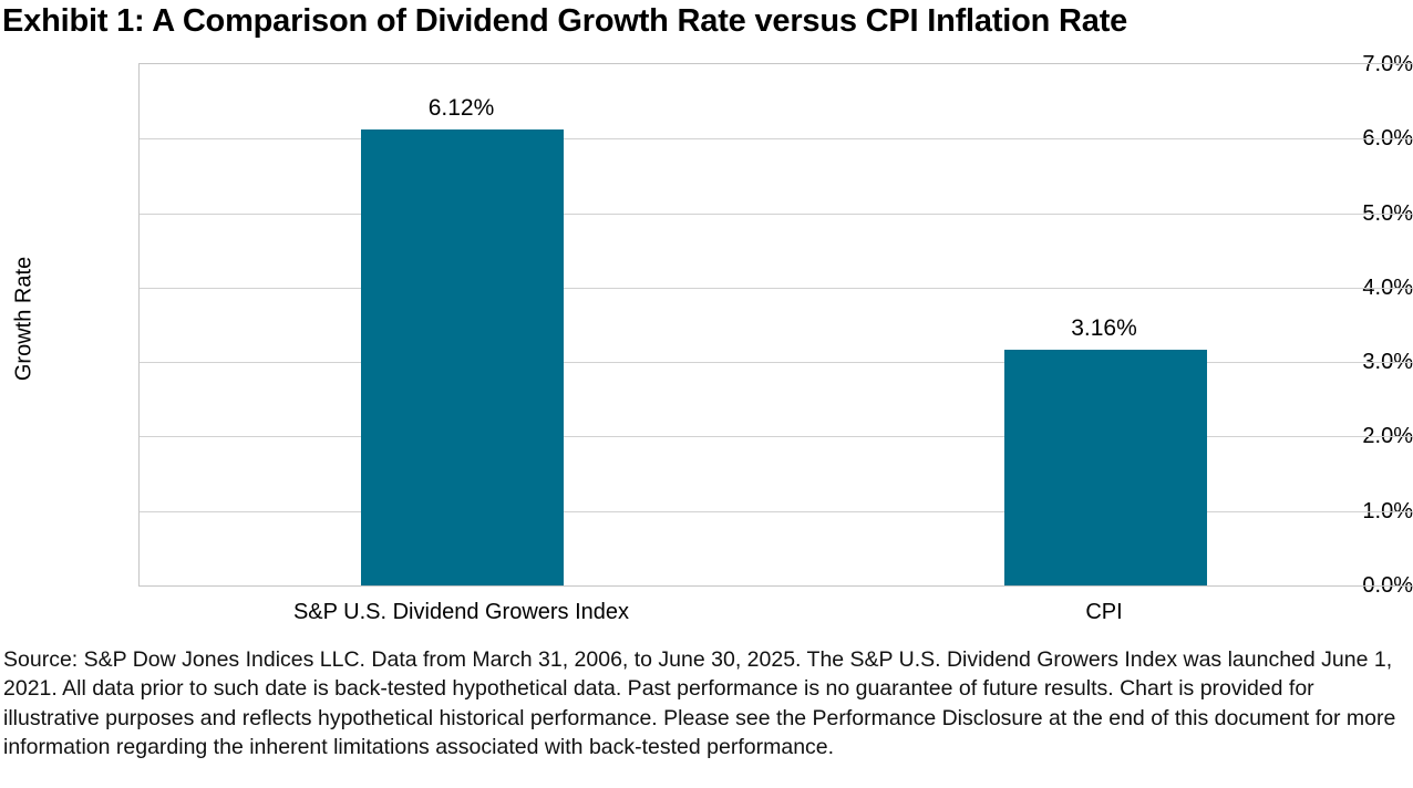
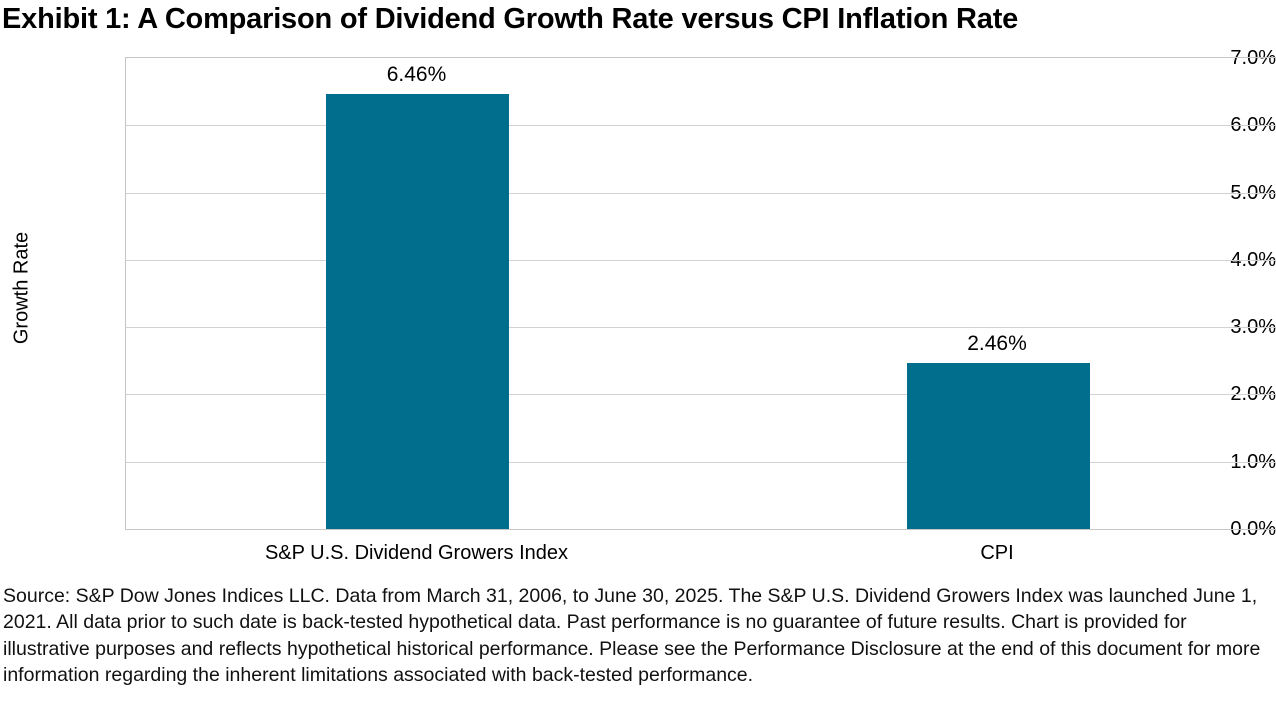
S&P U.S. Dividend Growers Index: 6.12% -> 6.46%
CPI: 3.16% -> 2.46%
